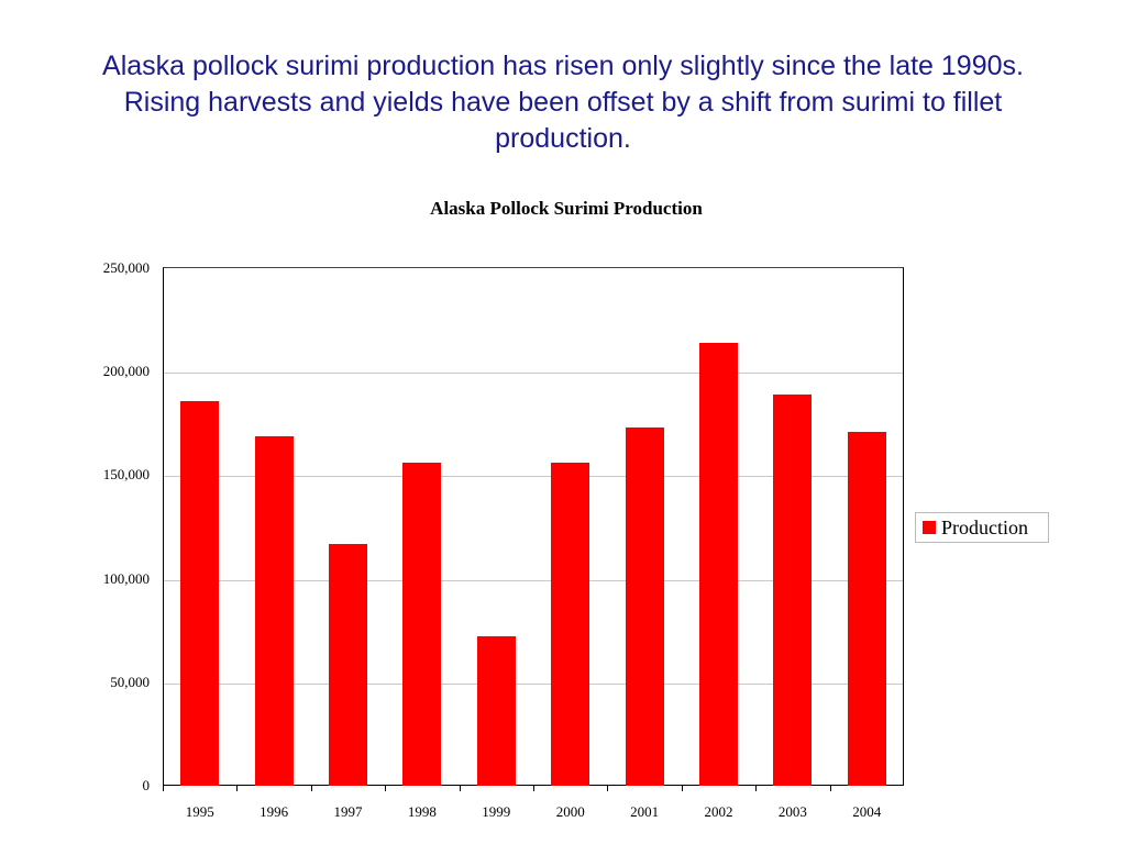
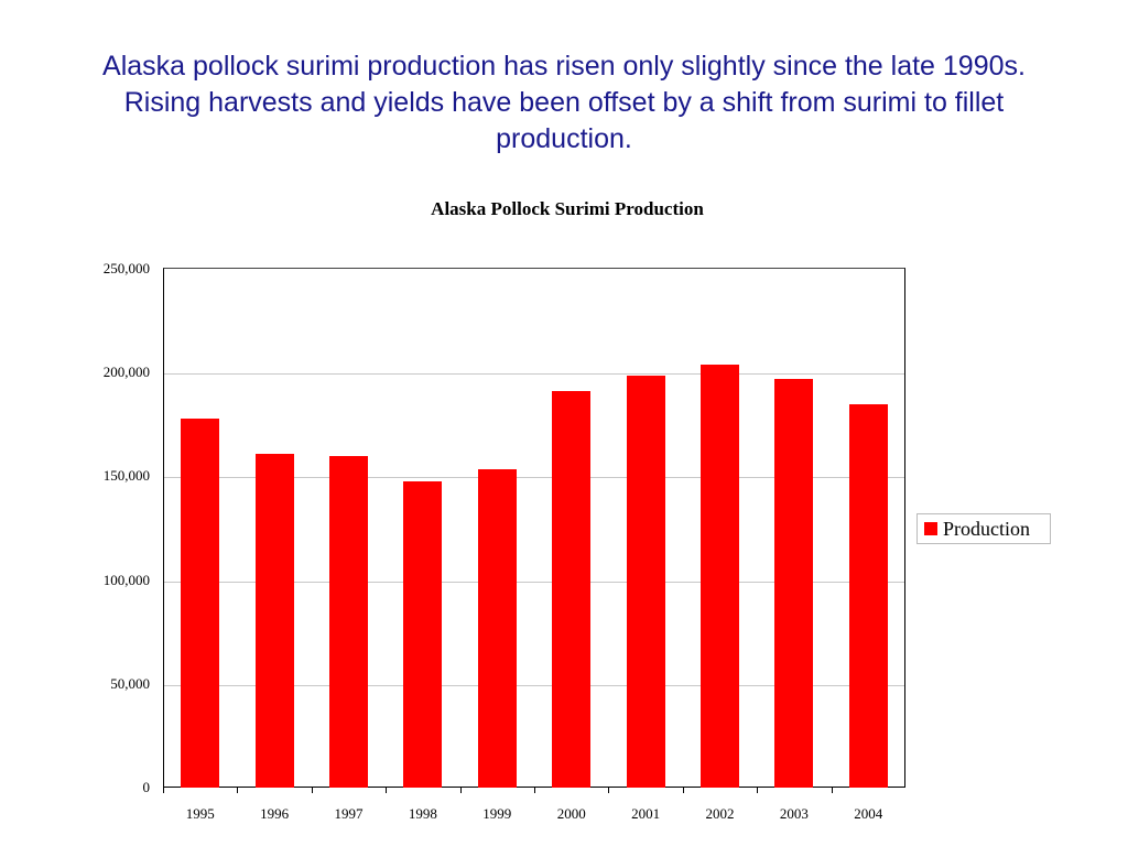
1995: 186000 -> 178000
1996: 169000 -> 161000
1997: 117000 -> 160000
1998: 156000 -> 148000
1999: 72000 -> 154000
2000: 156000 -> 191000
2001: 173000 -> 198000
2002: 214000 -> 204000
2003: 189000 -> 197000
2004: 171000 -> 184000
